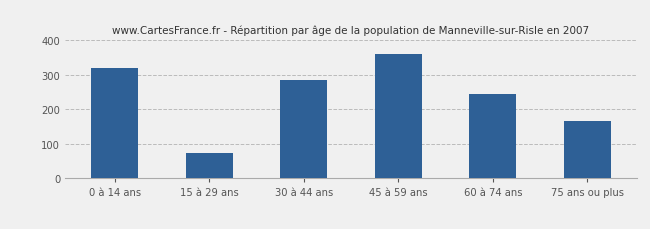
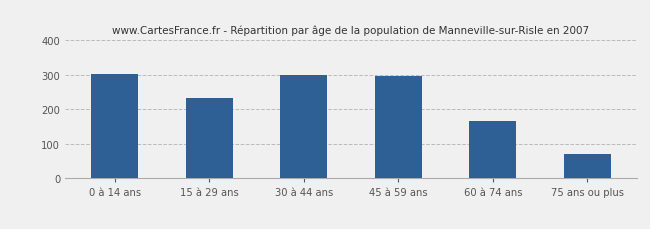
0 à 14 ans: 320 -> 303
15 à 29 ans: 75 -> 232
30 à 44 ans: 285 -> 300
45 à 59 ans: 360 -> 298
60 à 74 ans: 245 -> 167
75 ans ou plus: 165 -> 72
